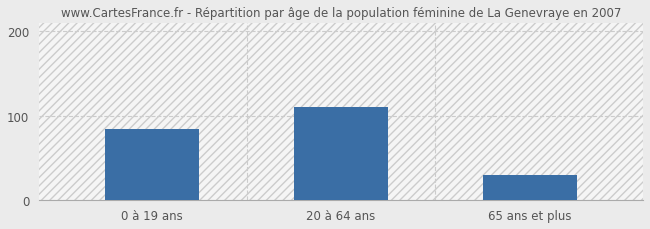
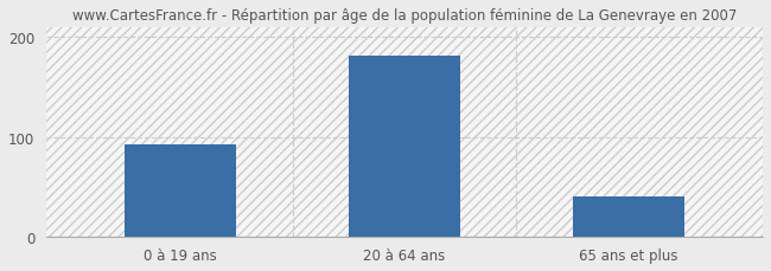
0 à 19 ans: 84 -> 93
20 à 64 ans: 110 -> 182
65 ans et plus: 30 -> 40
